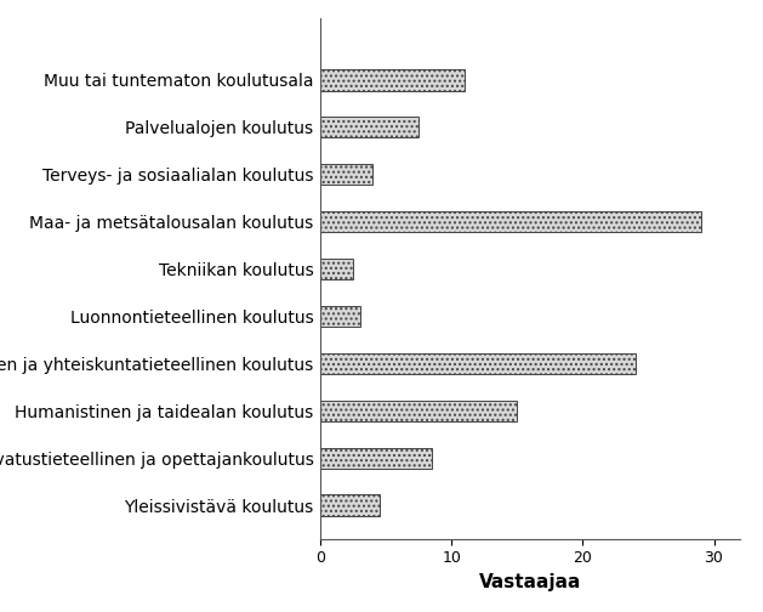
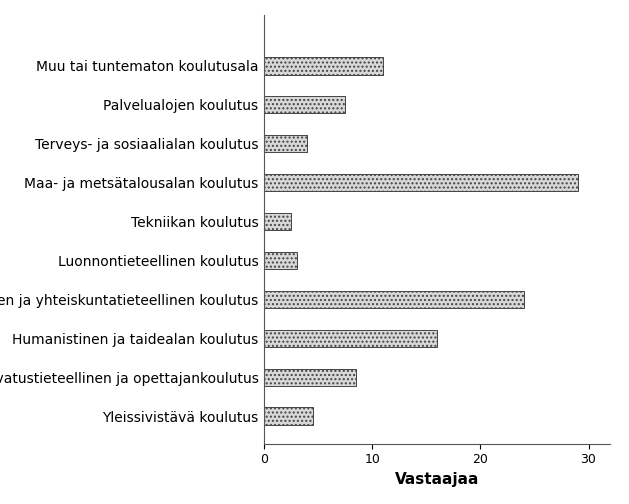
Humanistinen ja taidealan koulutus: 15.0 -> 16.0
